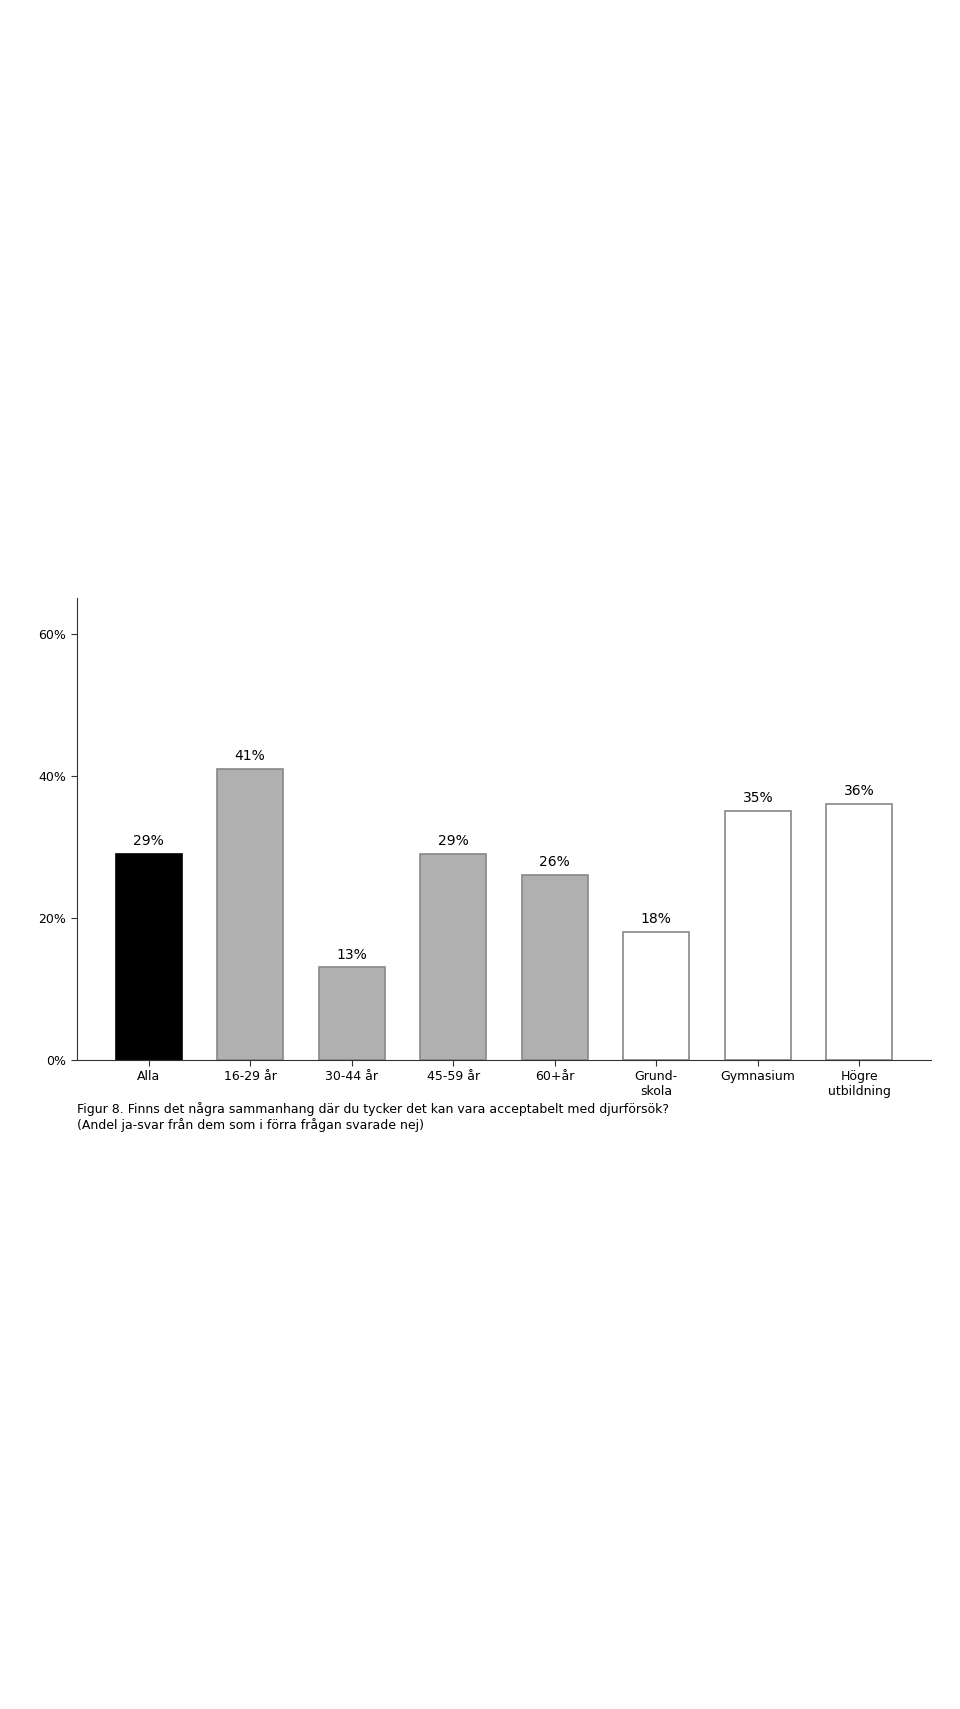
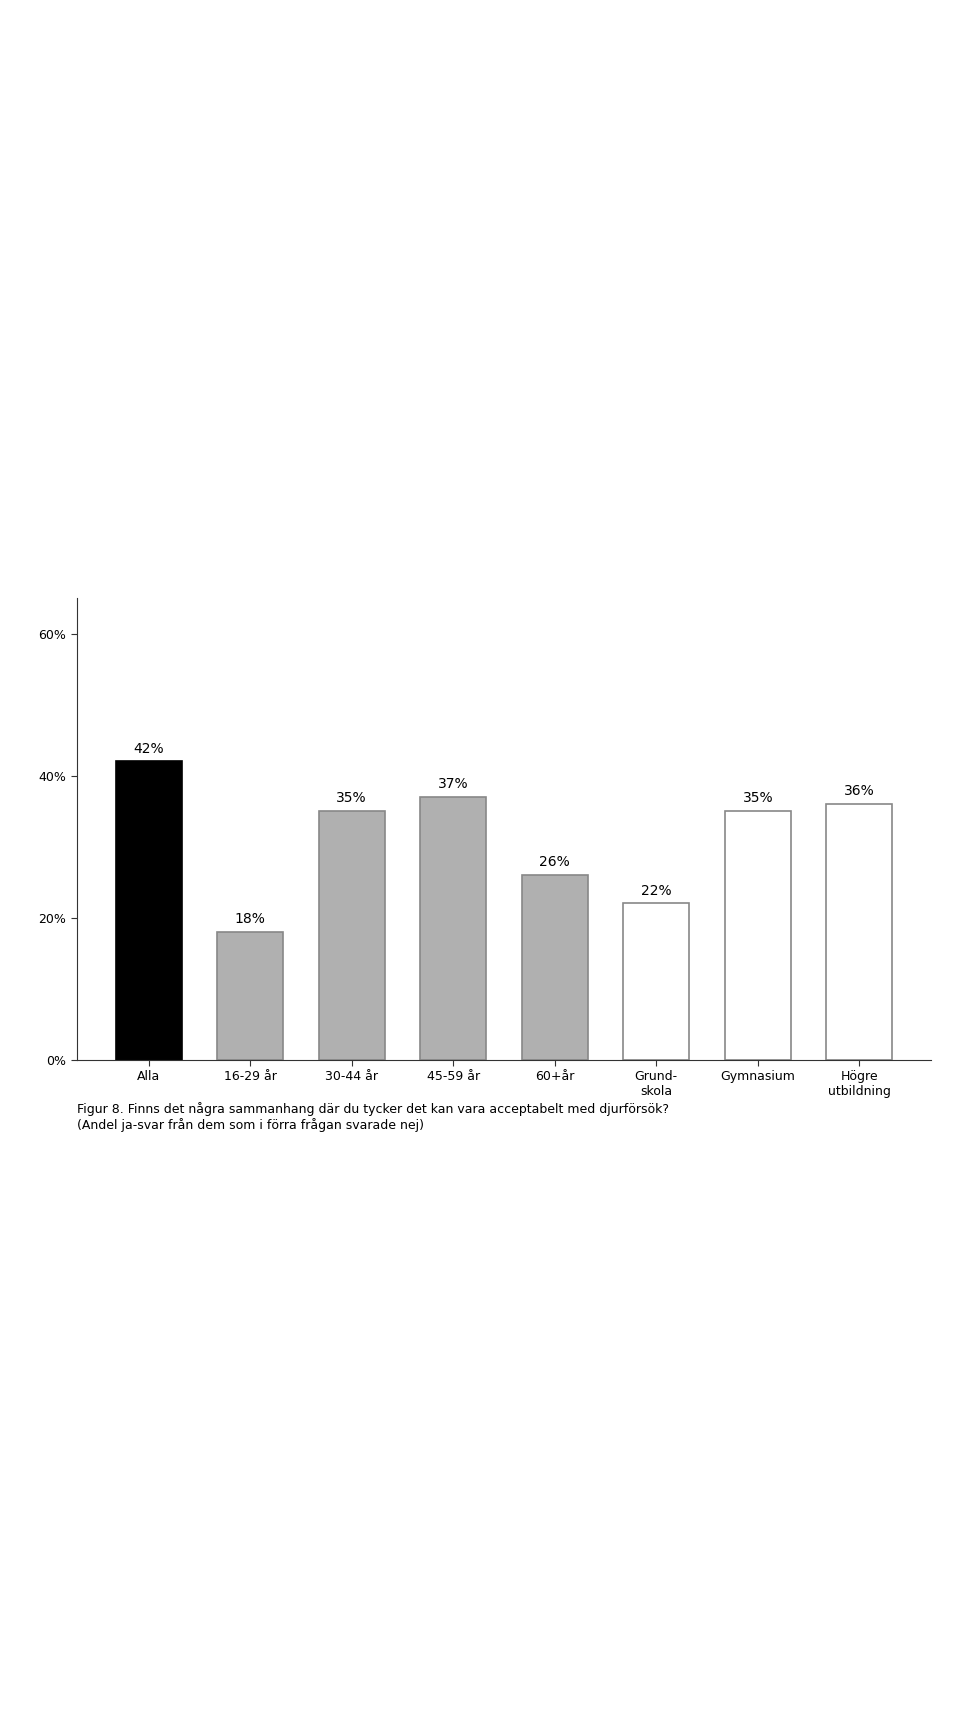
Alla: 29% -> 42%
16-29 år: 41% -> 18%
30-44 år: 13% -> 35%
45-59 år: 29% -> 37%
Grund- skola: 18% -> 22%
